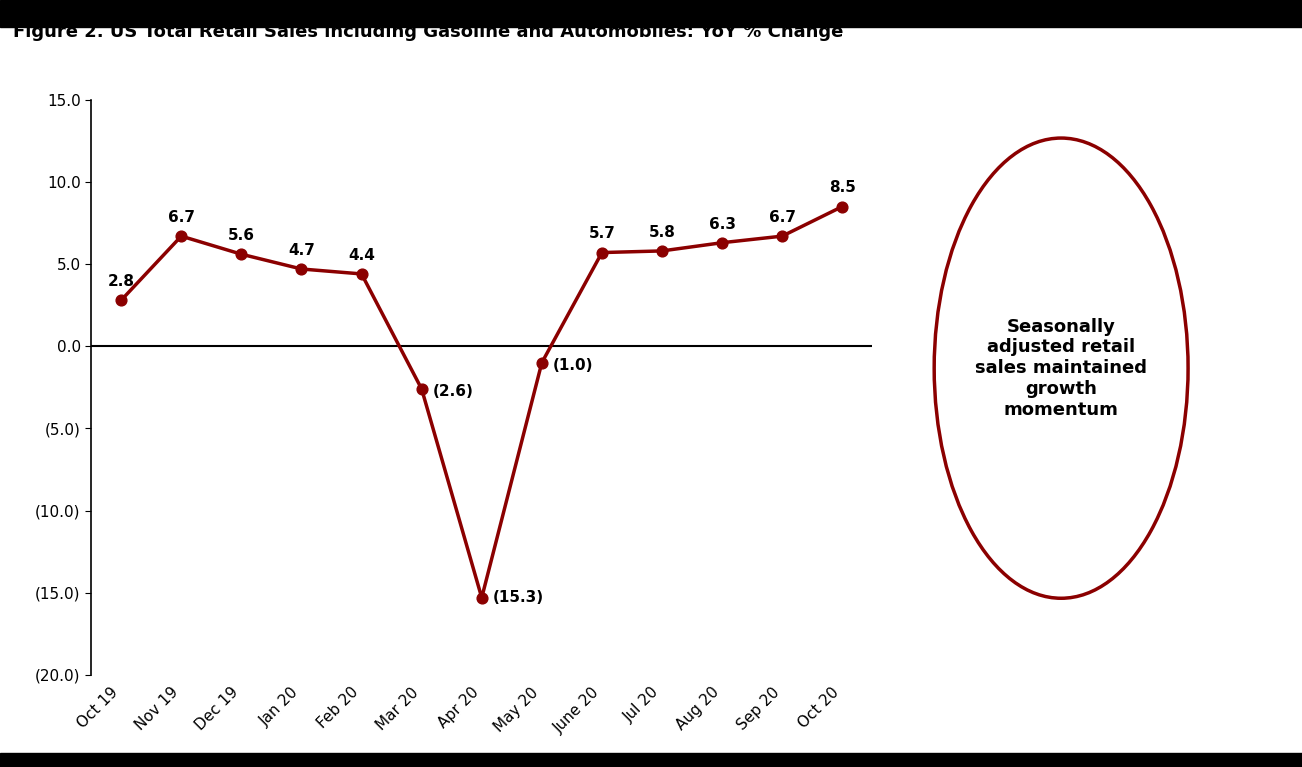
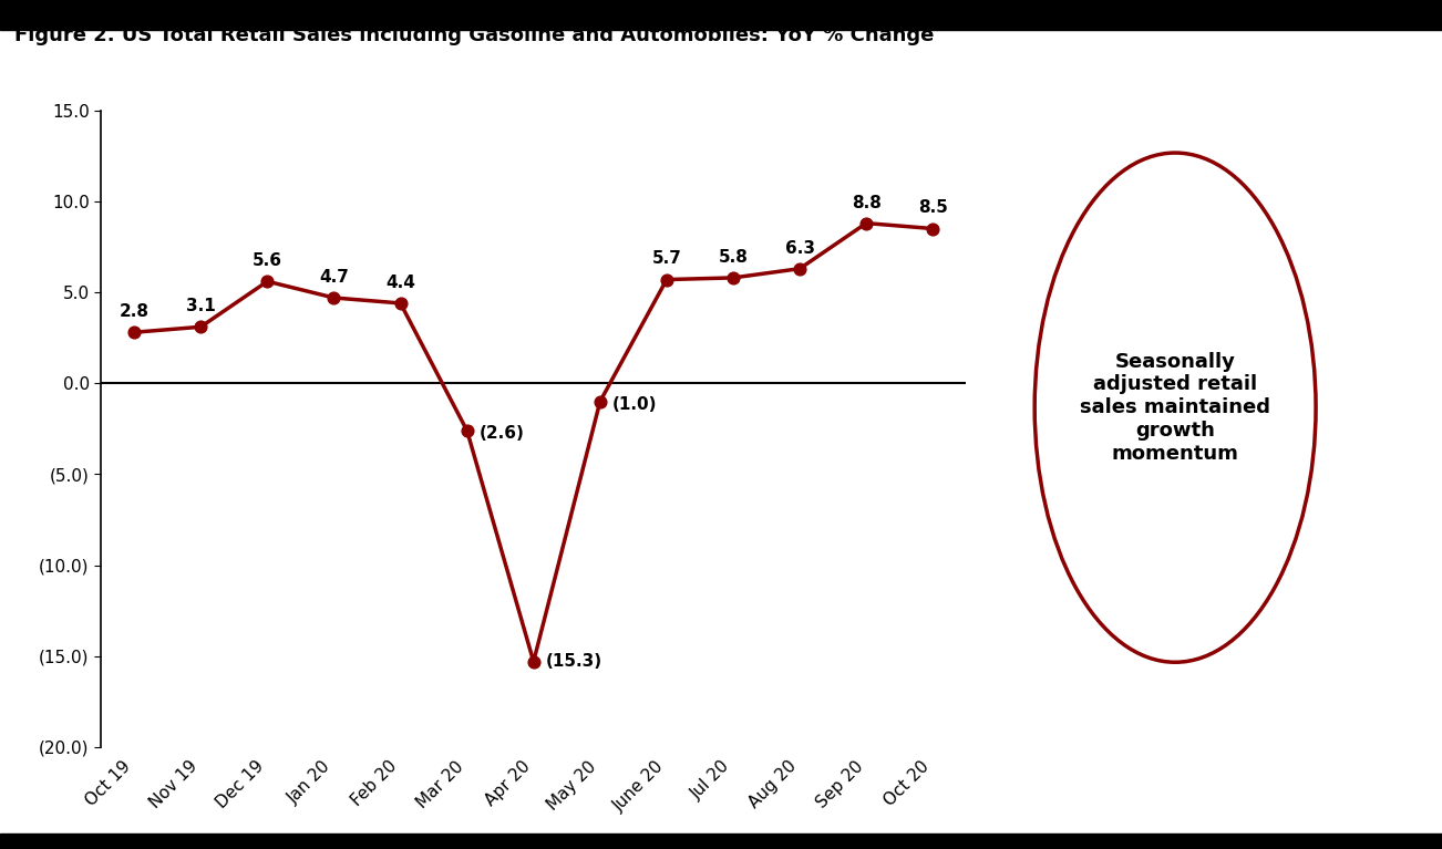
Nov 19: 6.7 -> 3.1
Sep 20: 6.7 -> 8.8
